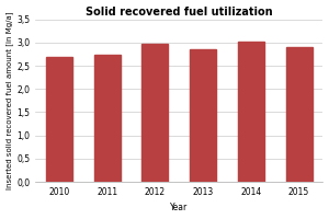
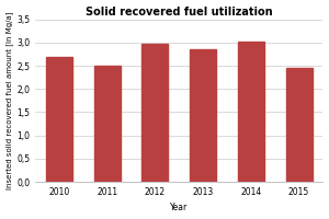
2011: 2,75 -> 2,50
2015: 2,90 -> 2,45
